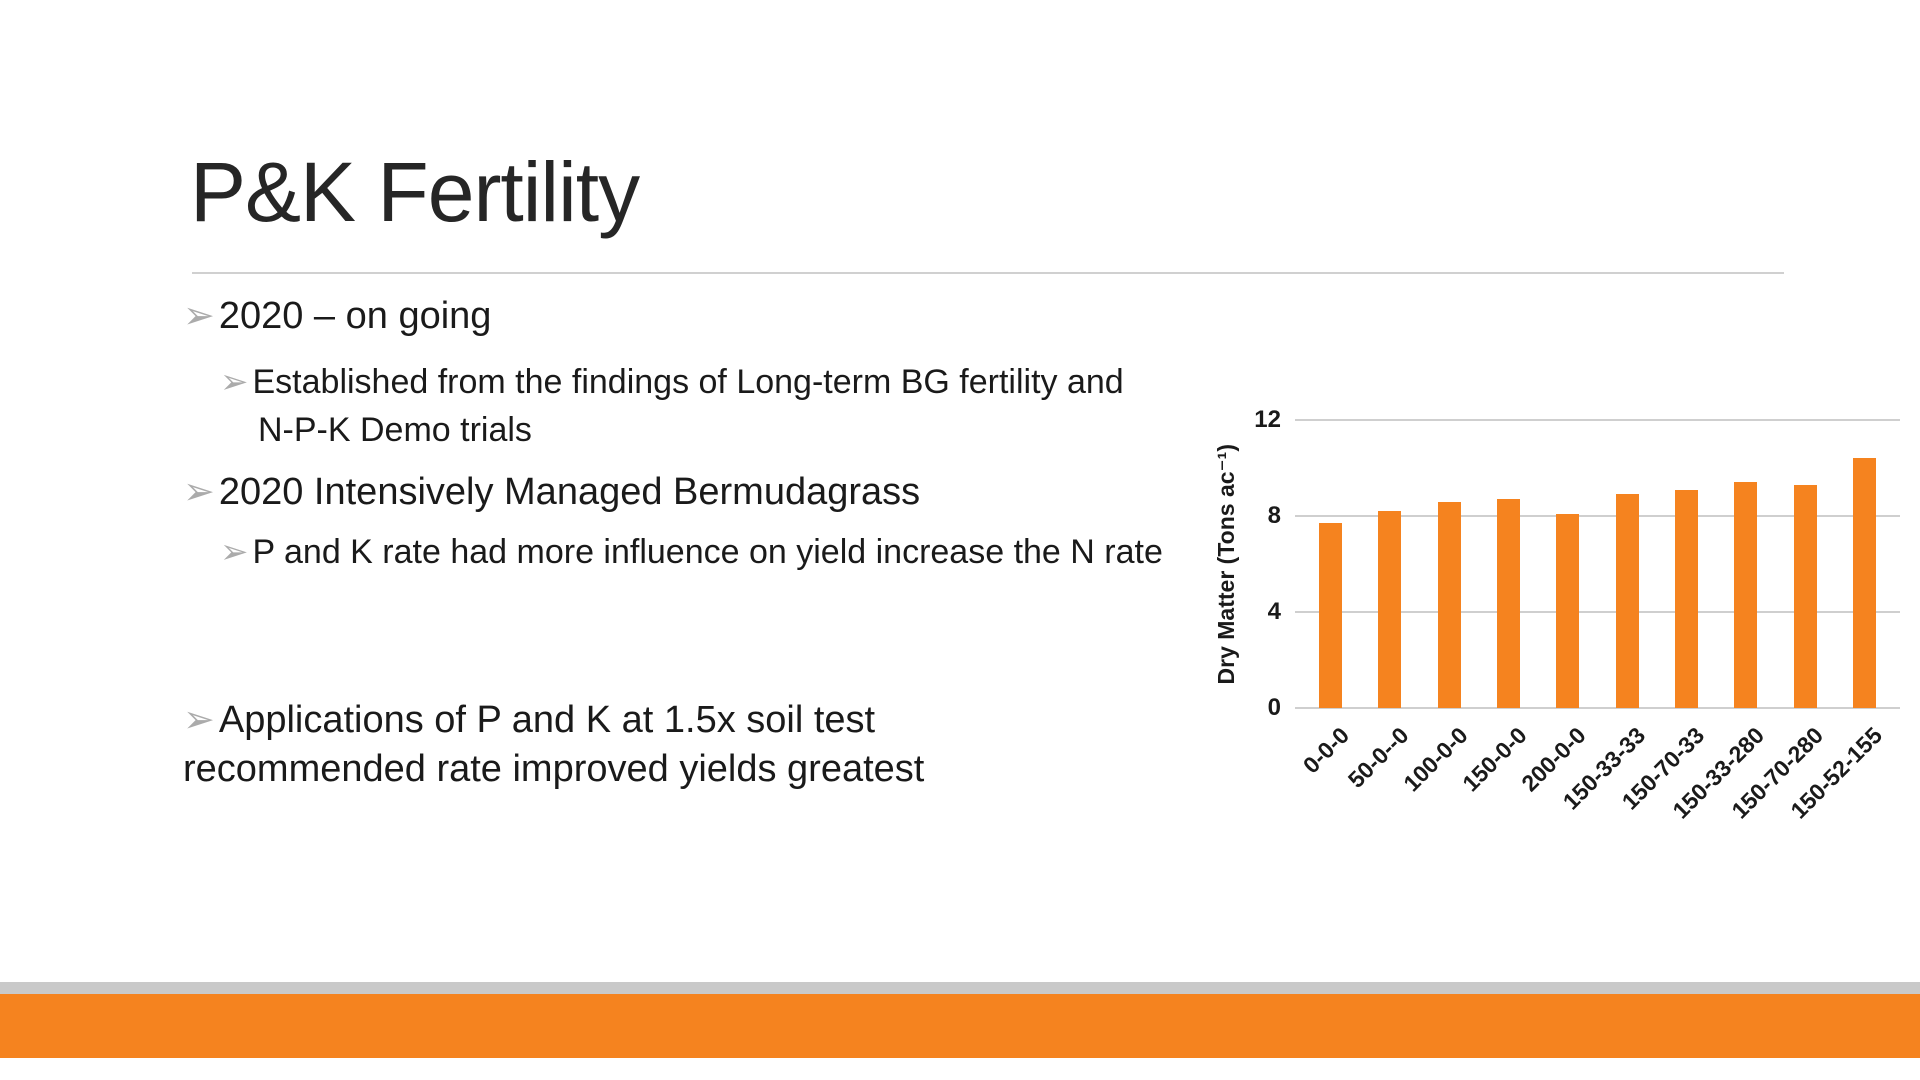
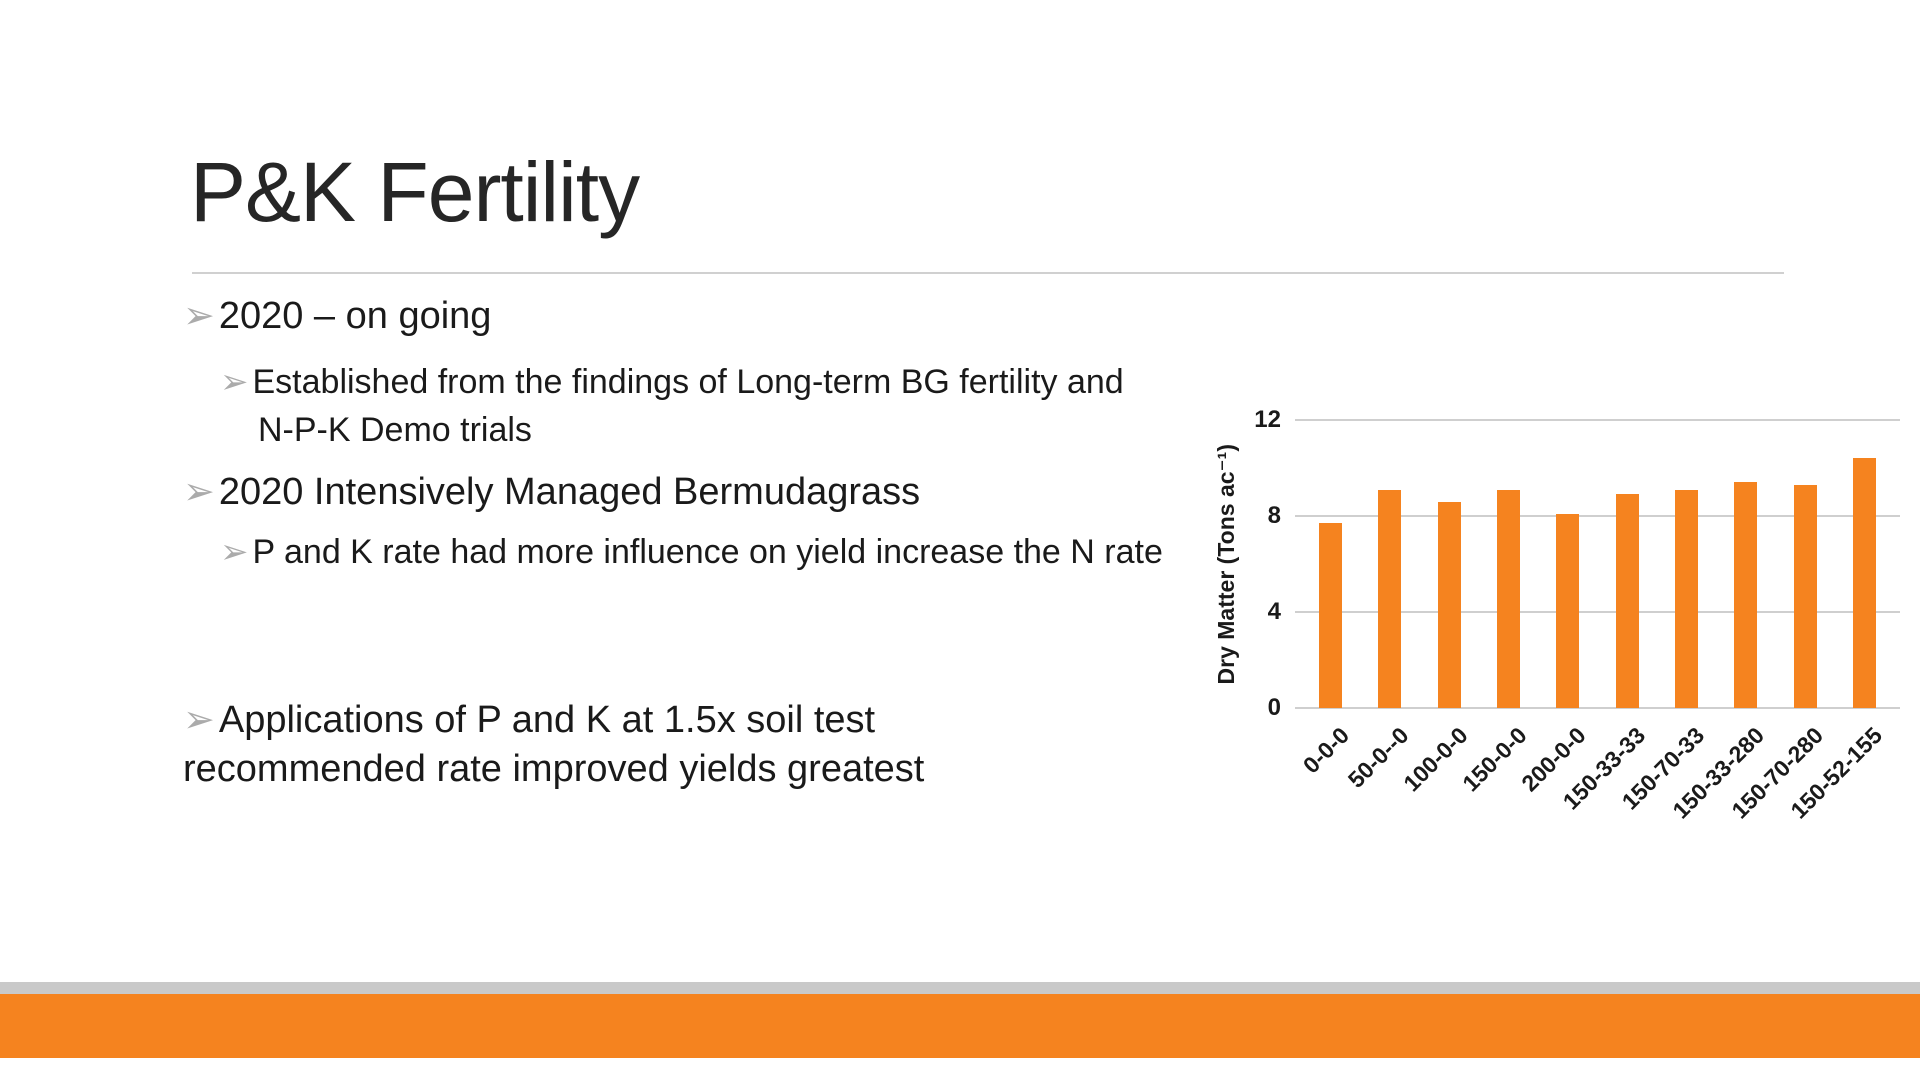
50-0--0: 8.2 -> 9.1
150-0-0: 8.7 -> 9.1
